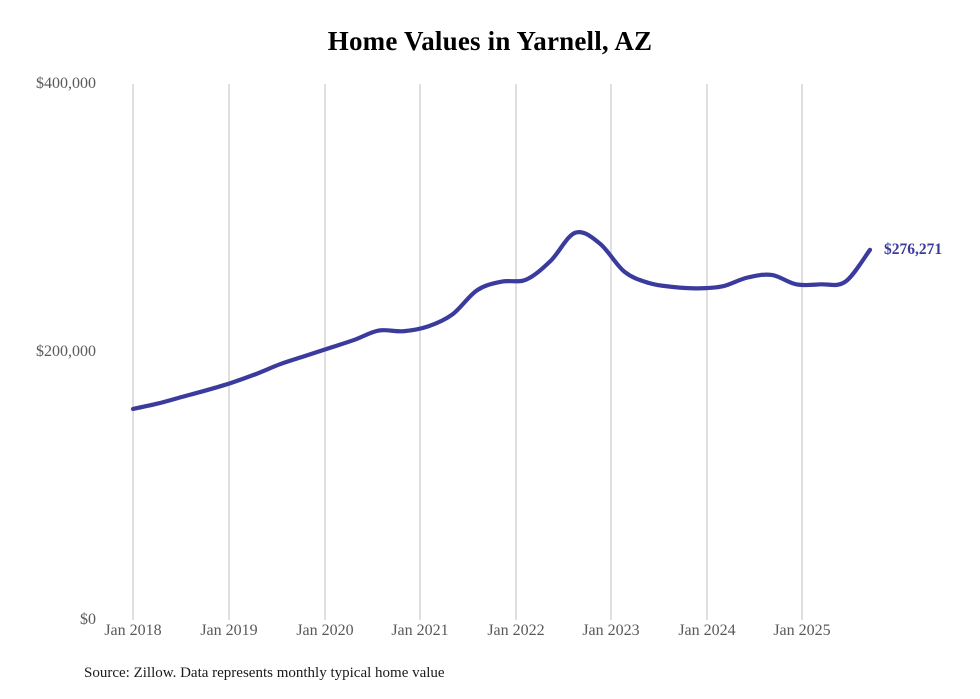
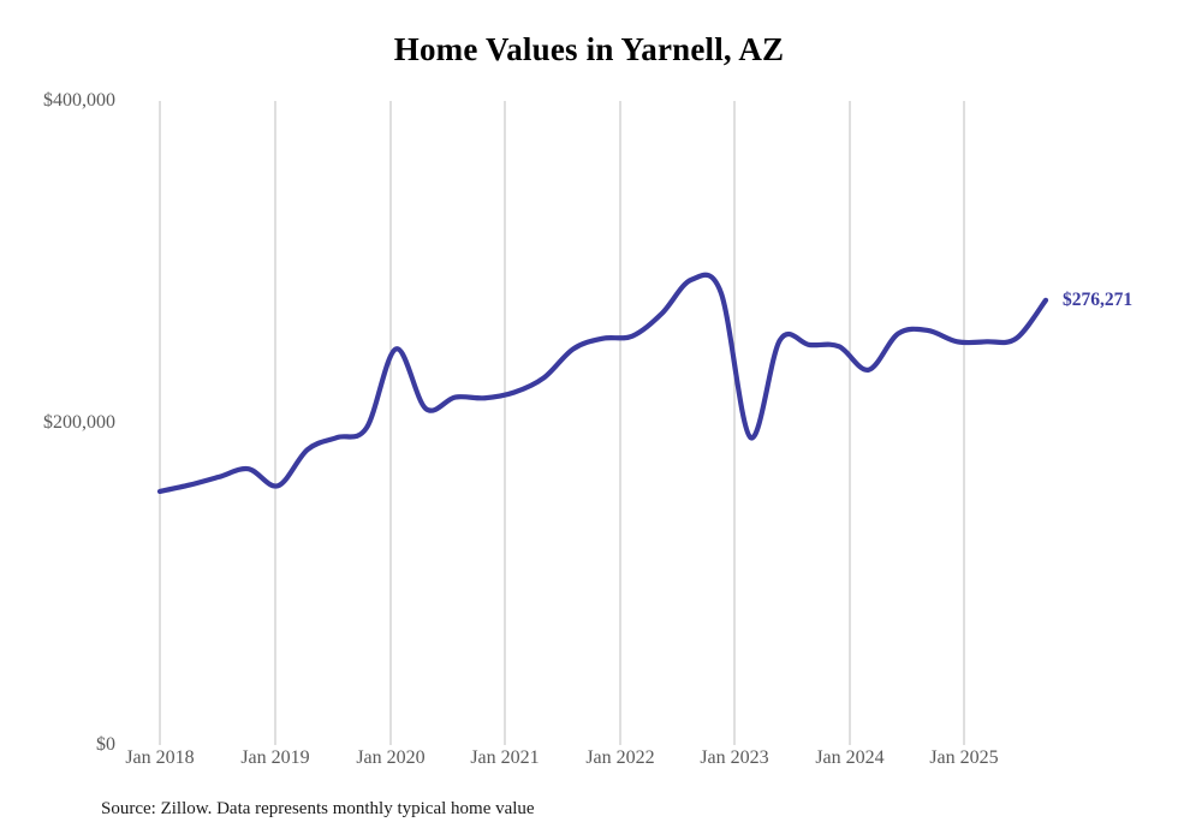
Jan 2019: $177000 -> $161000
Jan 2020: $203000 -> $246000
Jan 2023: $260000 -> $191000
Jan 2024: $249000 -> $233000
